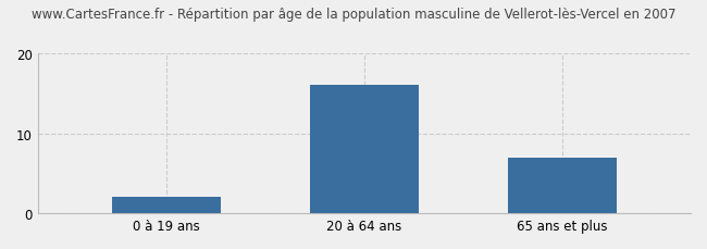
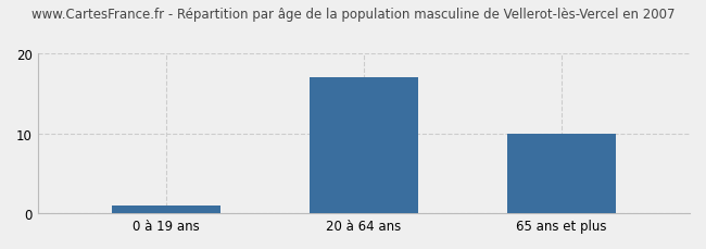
0 à 19 ans: 2 -> 1
20 à 64 ans: 16 -> 17
65 ans et plus: 7 -> 10
